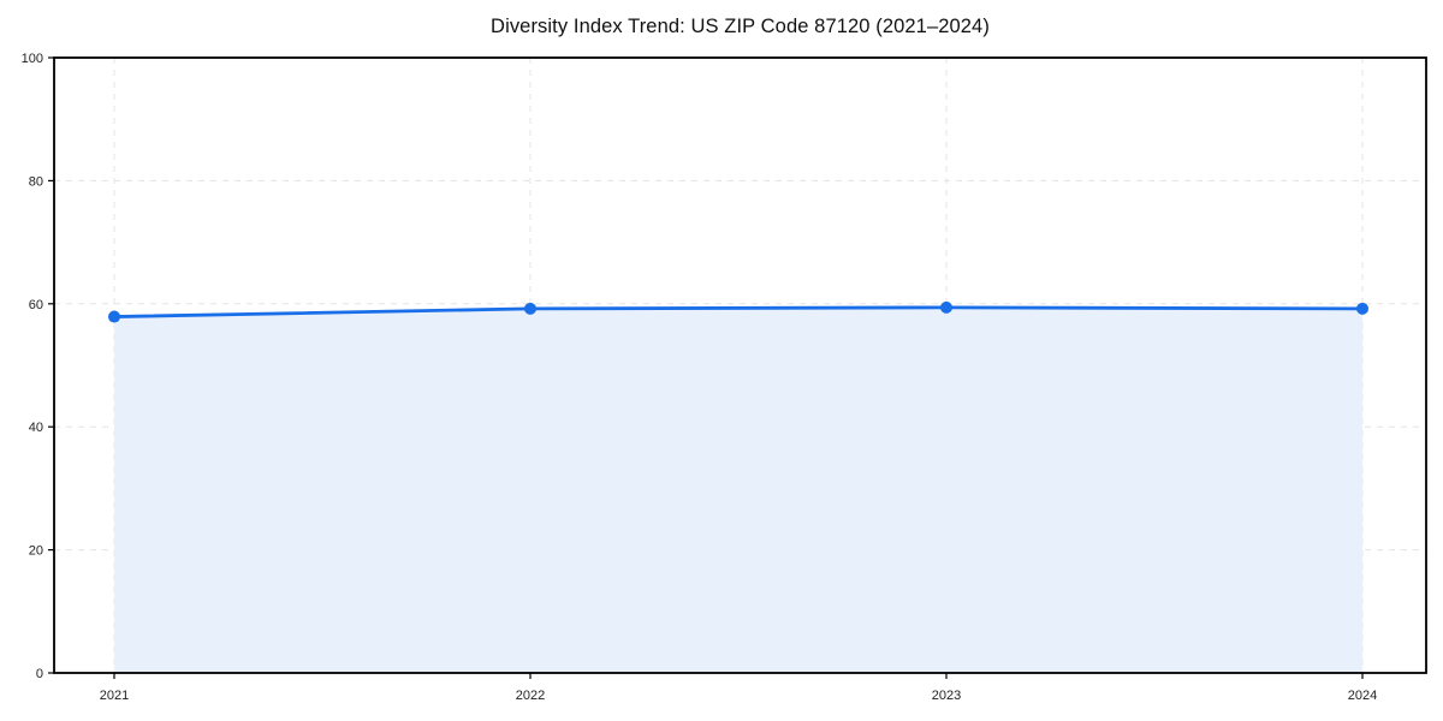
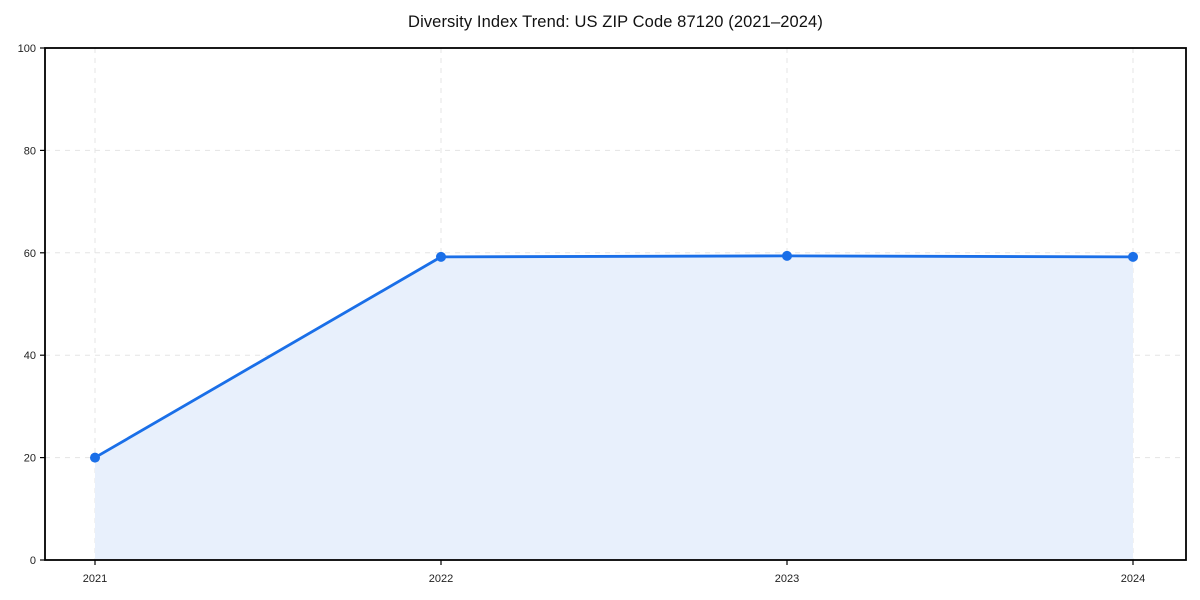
2021: 58 -> 20
